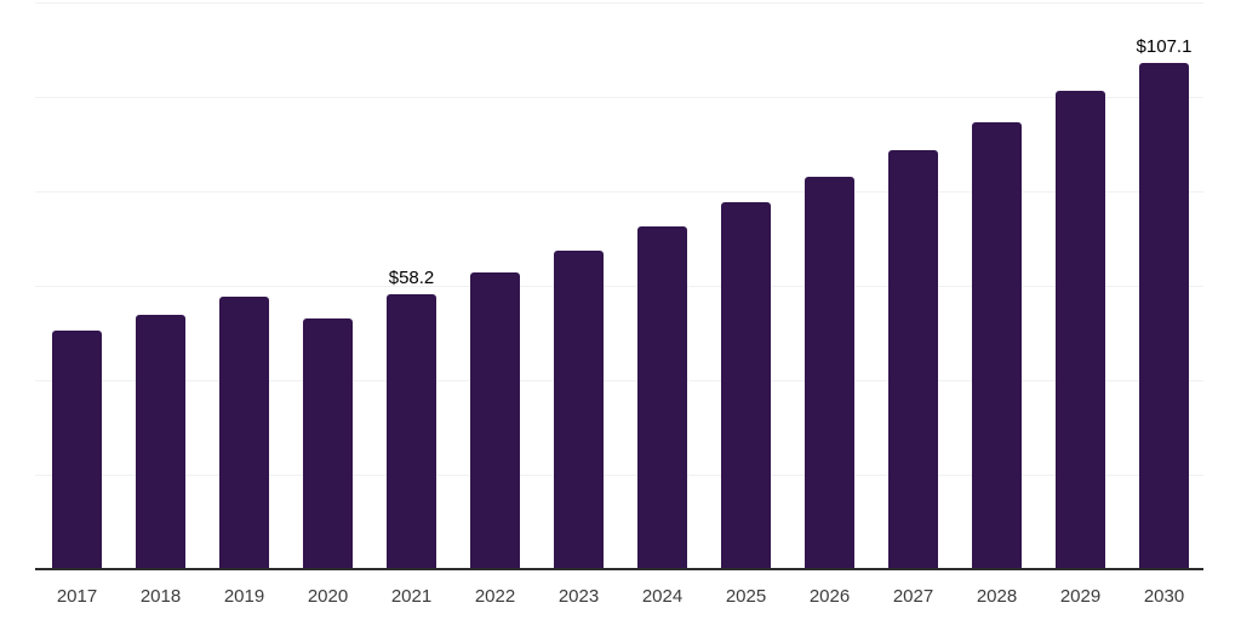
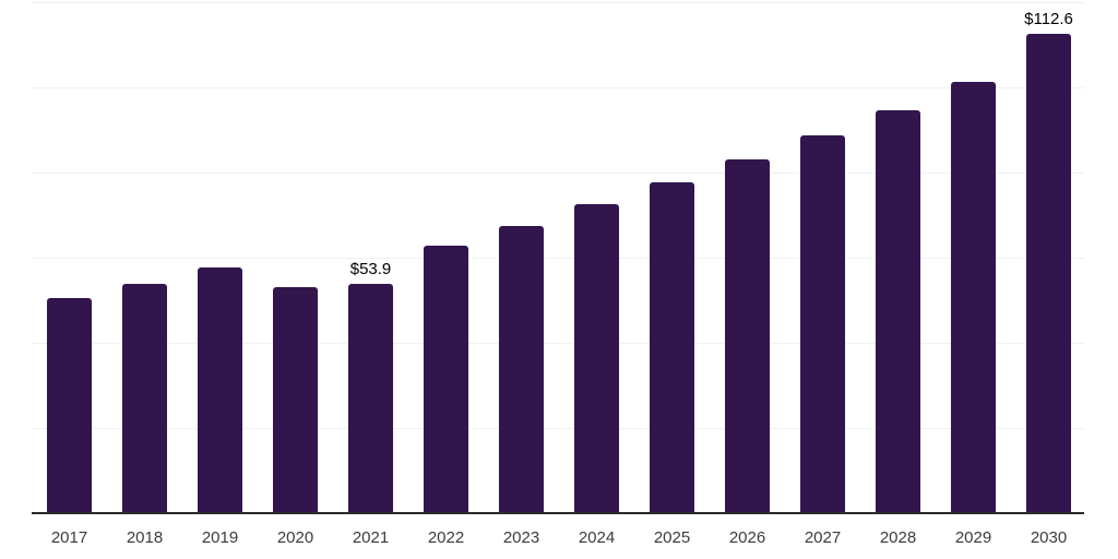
2021: $58.2 -> $53.9
2030: $107.1 -> $112.6
